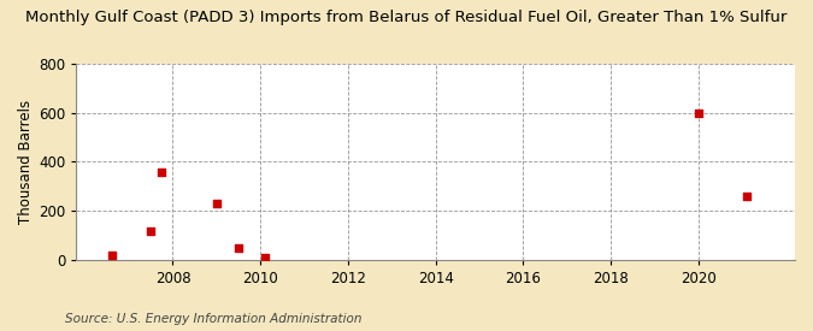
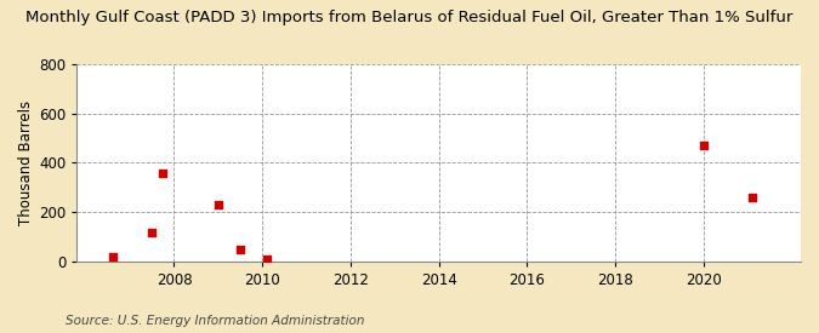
2020: 600 -> 470
